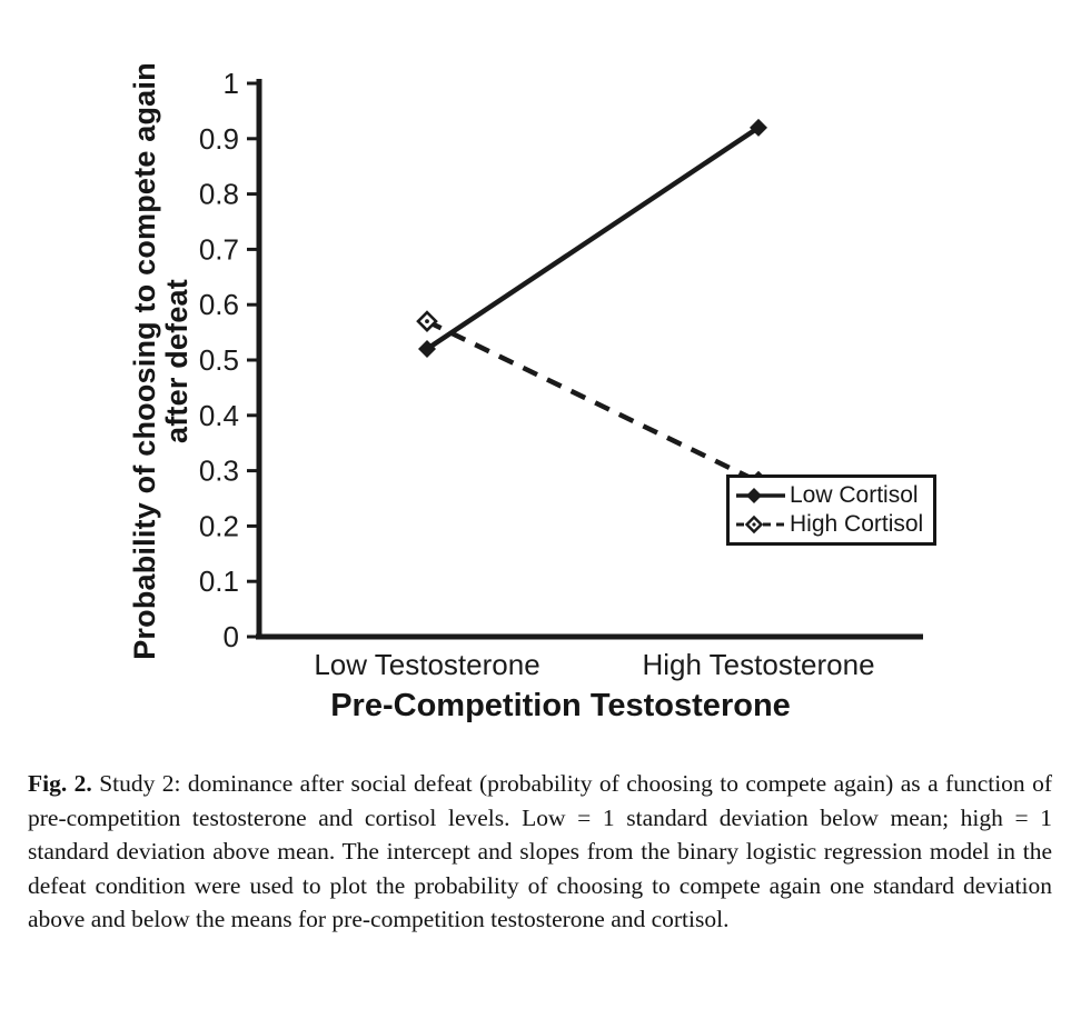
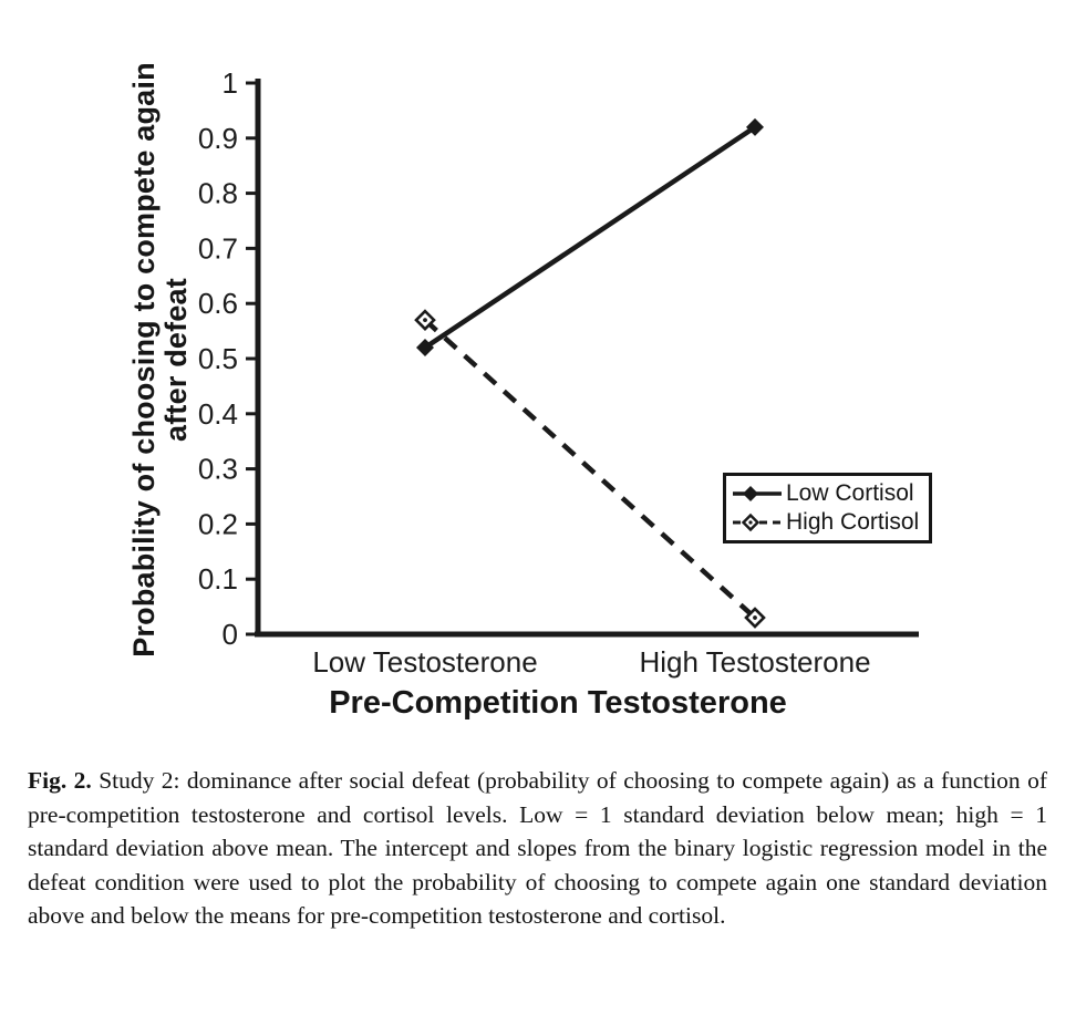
High Cortisol/High Testosterone: 0.28 -> 0.03
